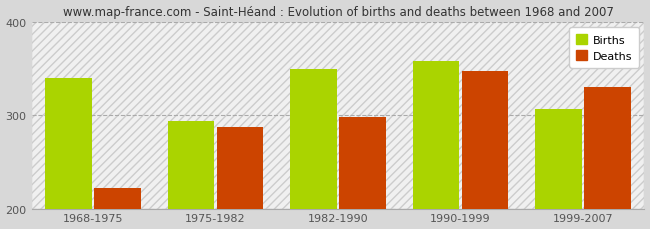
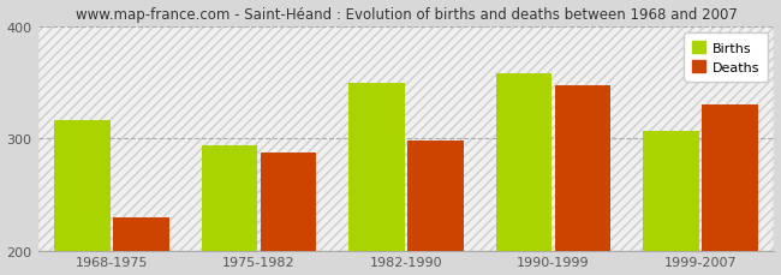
Births/1968-1975: 340 -> 316
Deaths/1968-1975: 222 -> 230
